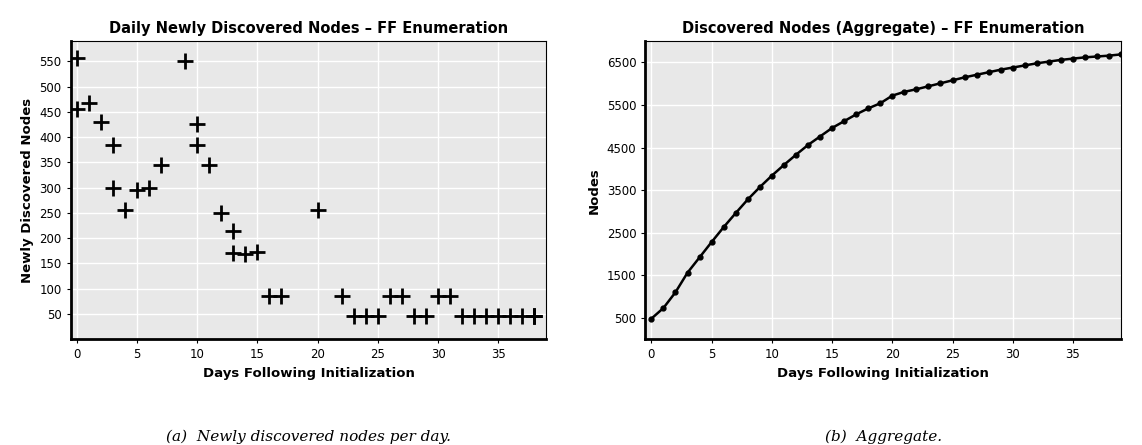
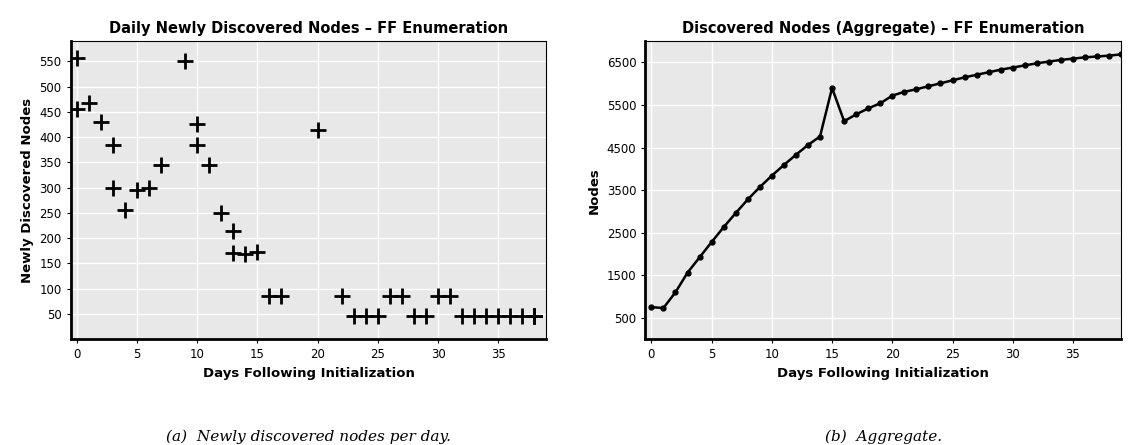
Daily Newly Discovered Nodes – FF Enumeration/20: 255 -> 414
Discovered Nodes (Aggregate) – FF Enumeration/0: 480 -> 750
Discovered Nodes (Aggregate) – FF Enumeration/15: 4960 -> 5900
